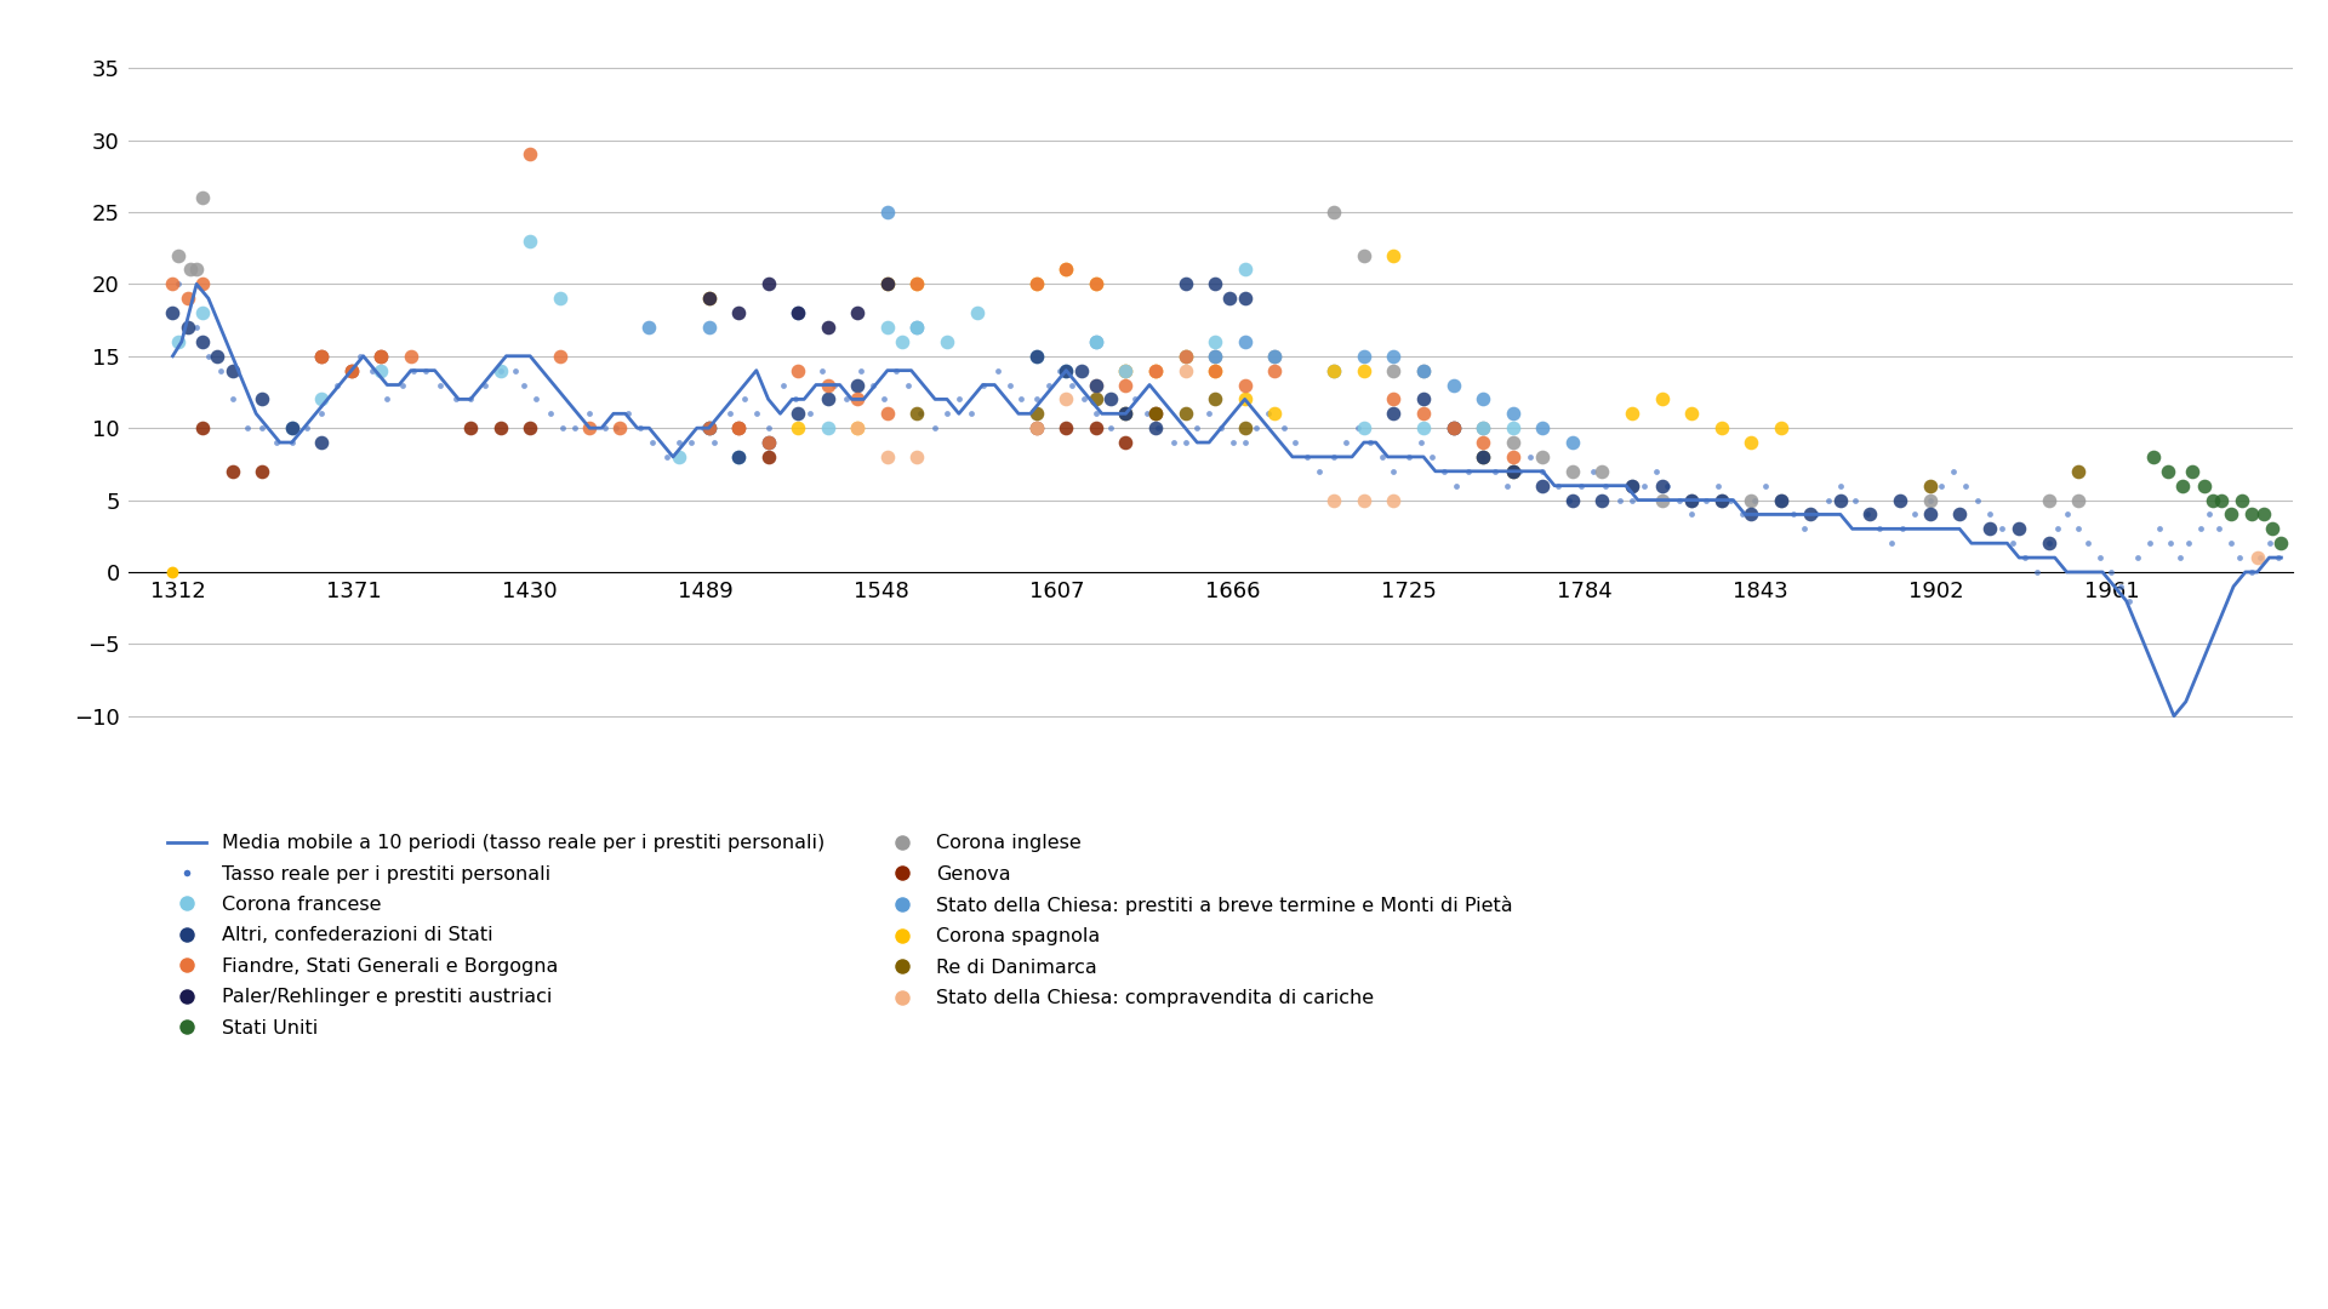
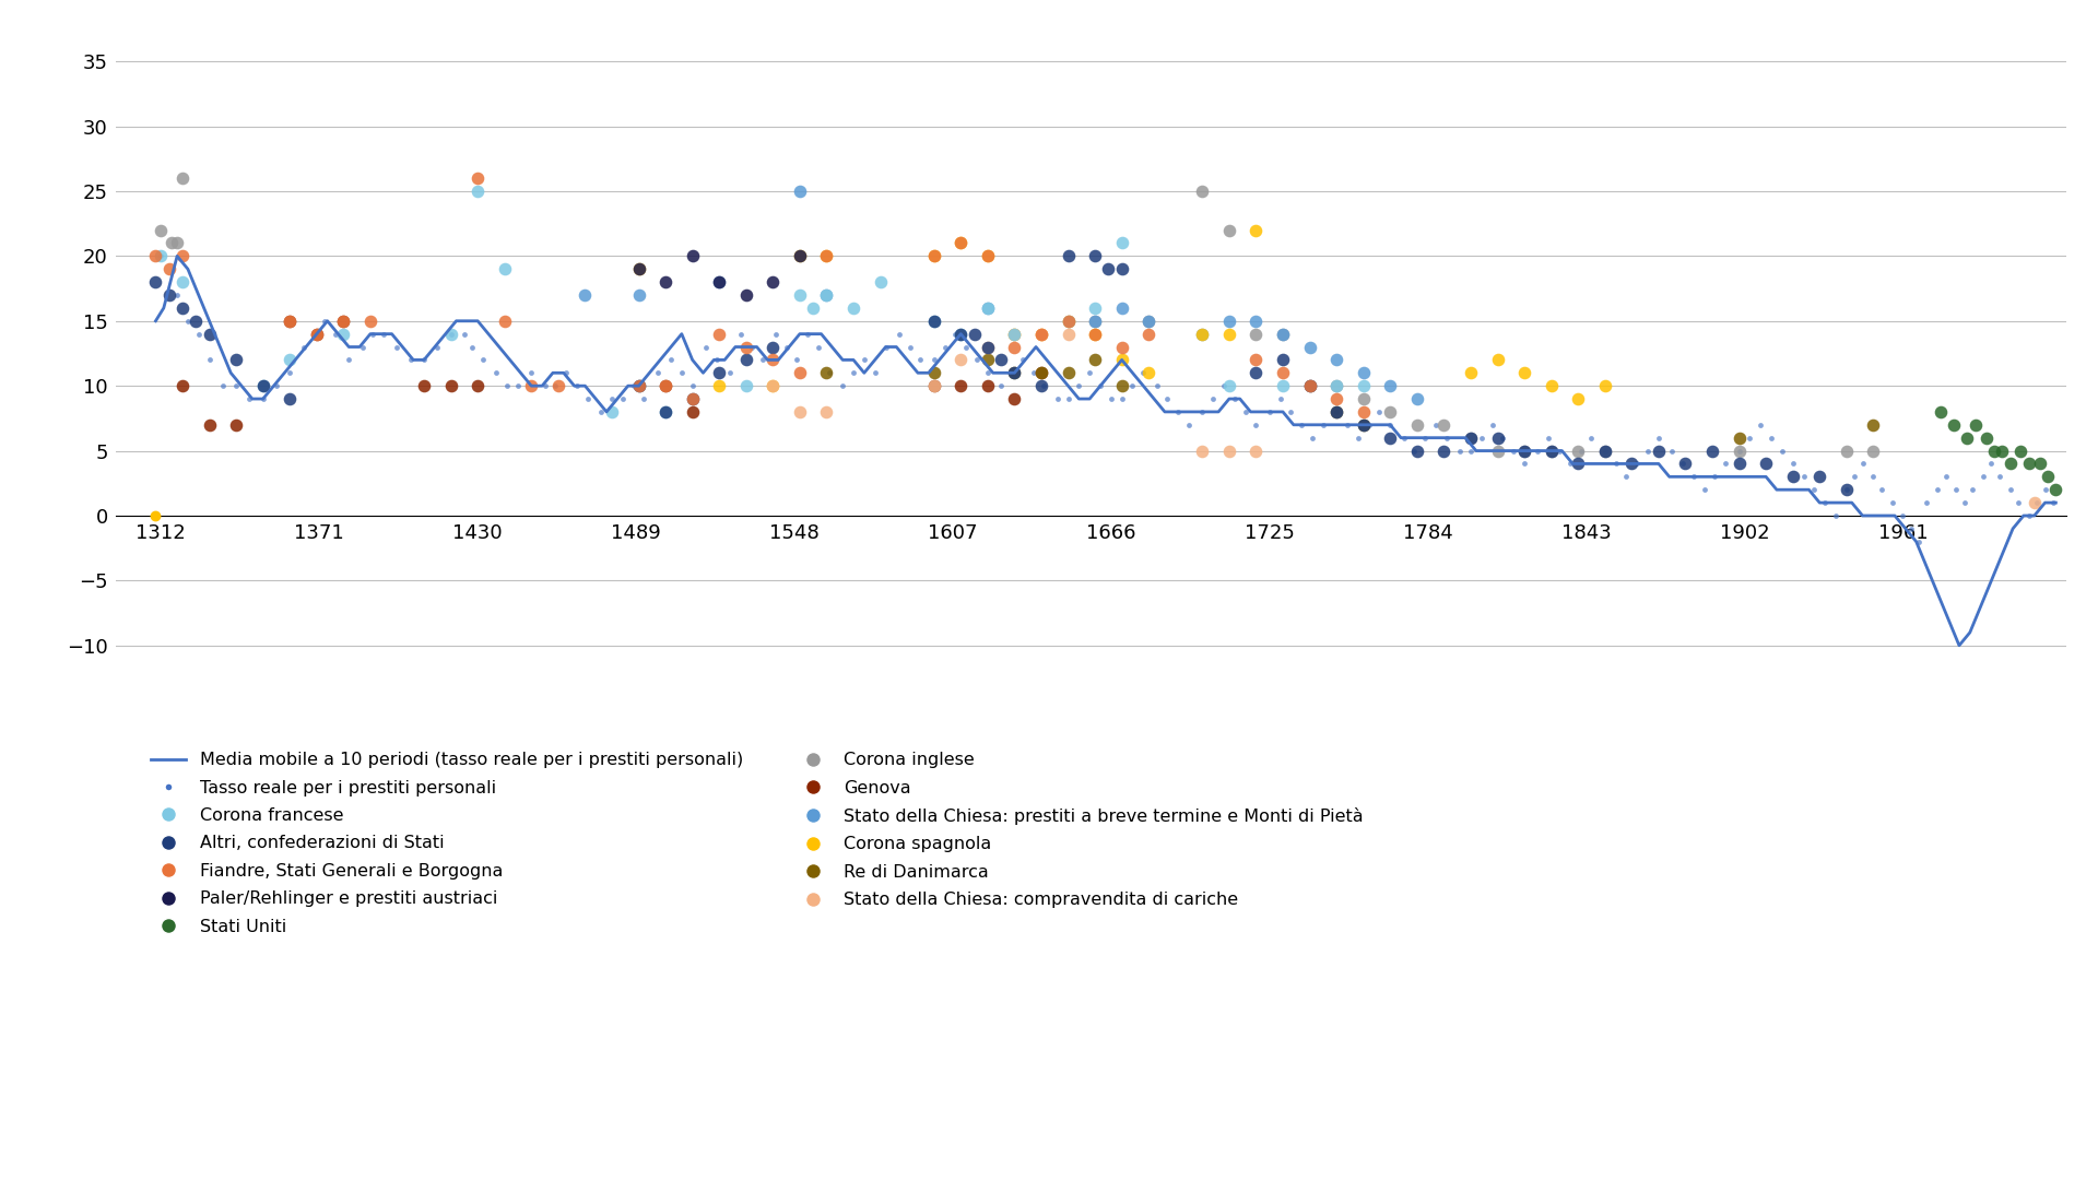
Corona francese/1312: 16 -> 20
Corona francese/1430: 23 -> 25
Fiandre, Stati Generali e Borgogna/1430: 29 -> 26
